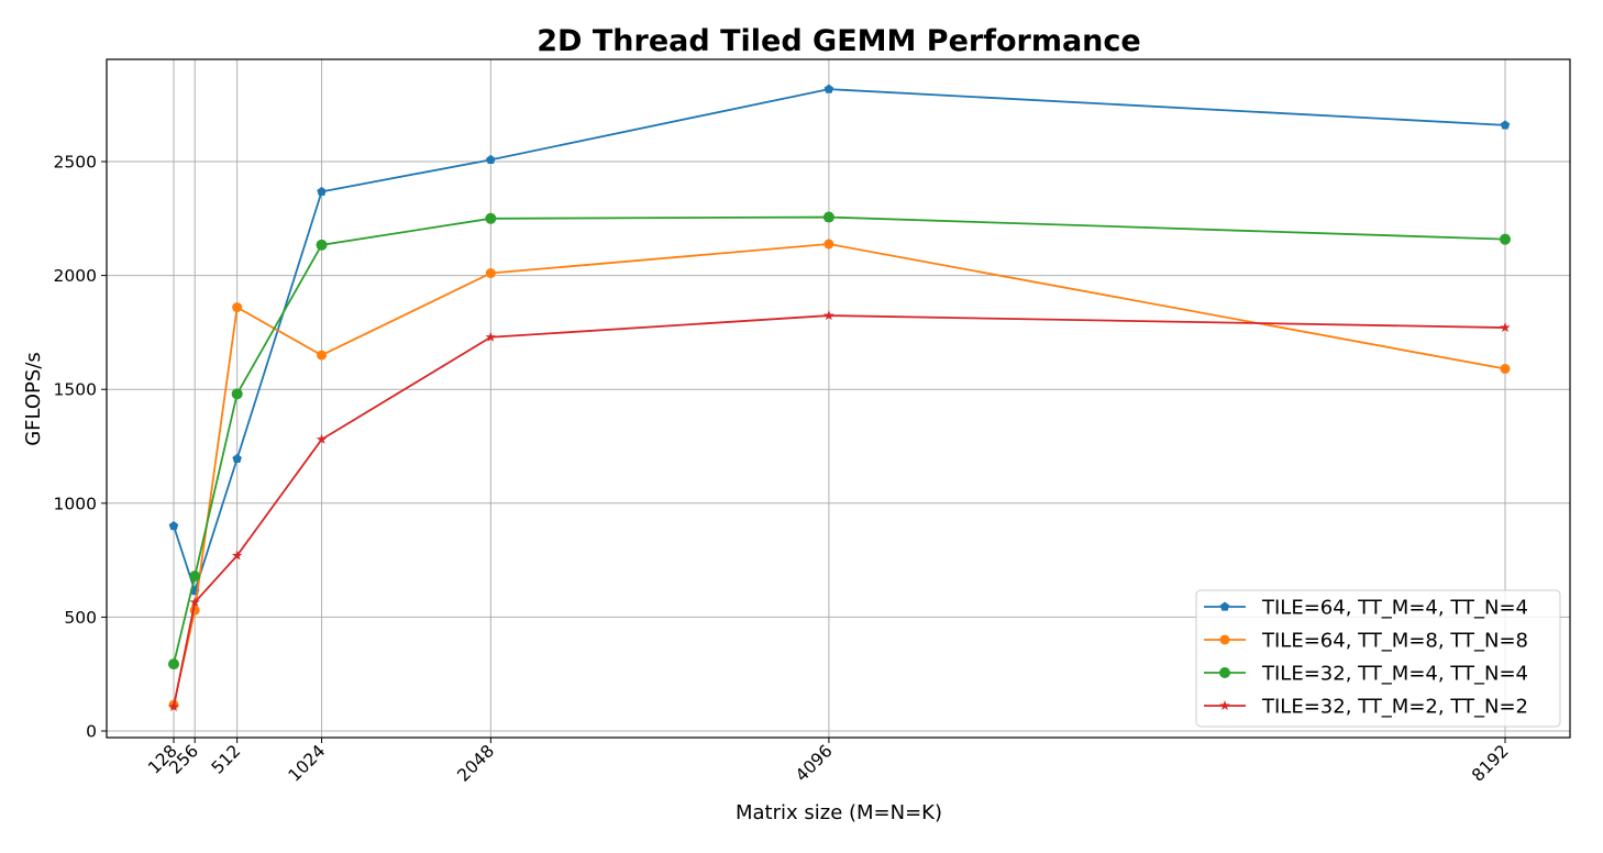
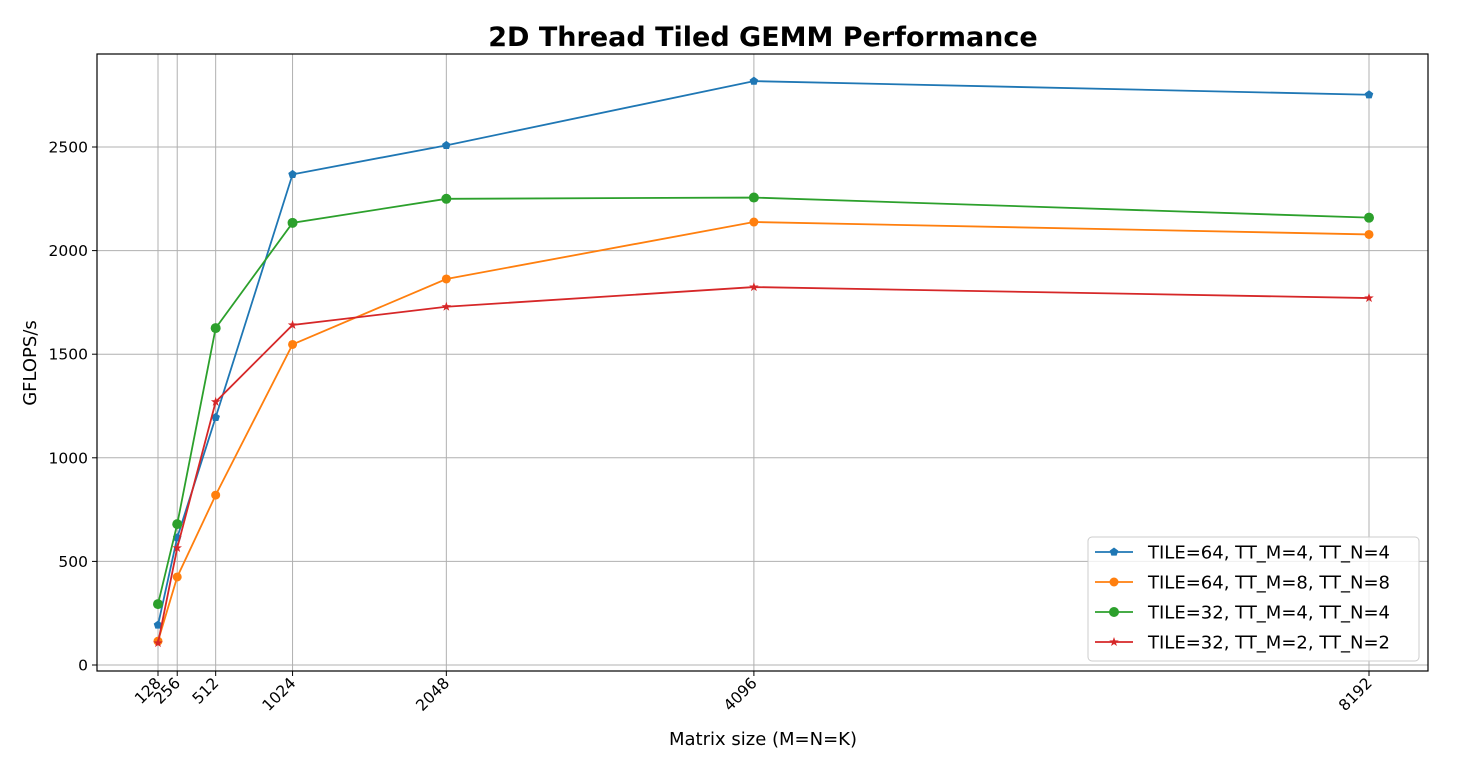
TILE=64, TT_M=4, TT_N=4/128: 900 -> 190
TILE=64, TT_M=8, TT_N=8/256: 530 -> 420
TILE=64, TT_M=8, TT_N=8/512: 1860 -> 820
TILE=32, TT_M=4, TT_N=4/512: 1480 -> 1630
TILE=32, TT_M=2, TT_N=2/512: 770 -> 1270
TILE=64, TT_M=8, TT_N=8/1024: 1650 -> 1550
TILE=32, TT_M=2, TT_N=2/1024: 1280 -> 1640
TILE=64, TT_M=8, TT_N=8/2048: 2010 -> 1860
TILE=64, TT_M=4, TT_N=4/8192: 2660 -> 2750
TILE=64, TT_M=8, TT_N=8/8192: 1590 -> 2080
